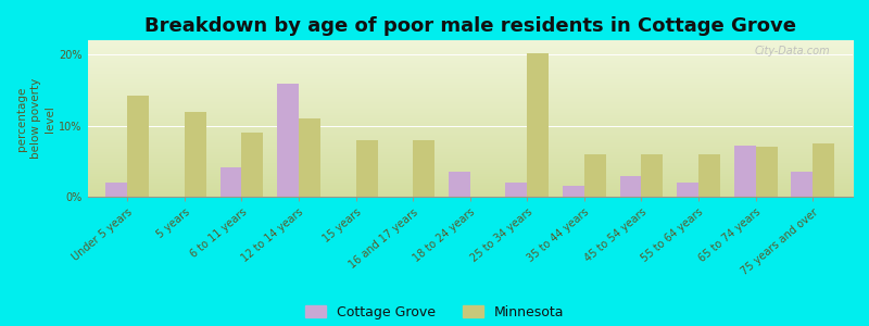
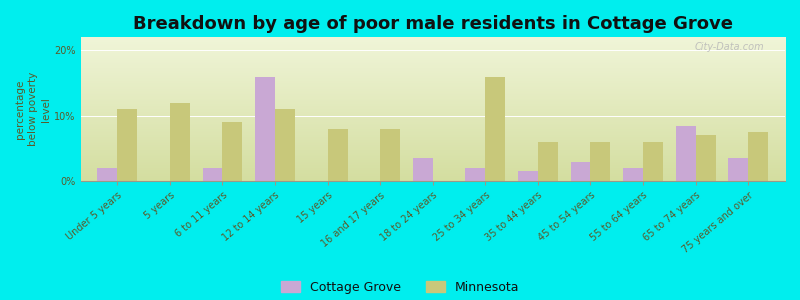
Minnesota/Under 5 years: 14.2% -> 11.0%
Cottage Grove/6 to 11 years: 4.2% -> 2.0%
Minnesota/25 to 34 years: 20.2% -> 16.0%
Cottage Grove/65 to 74 years: 7.2% -> 8.5%
